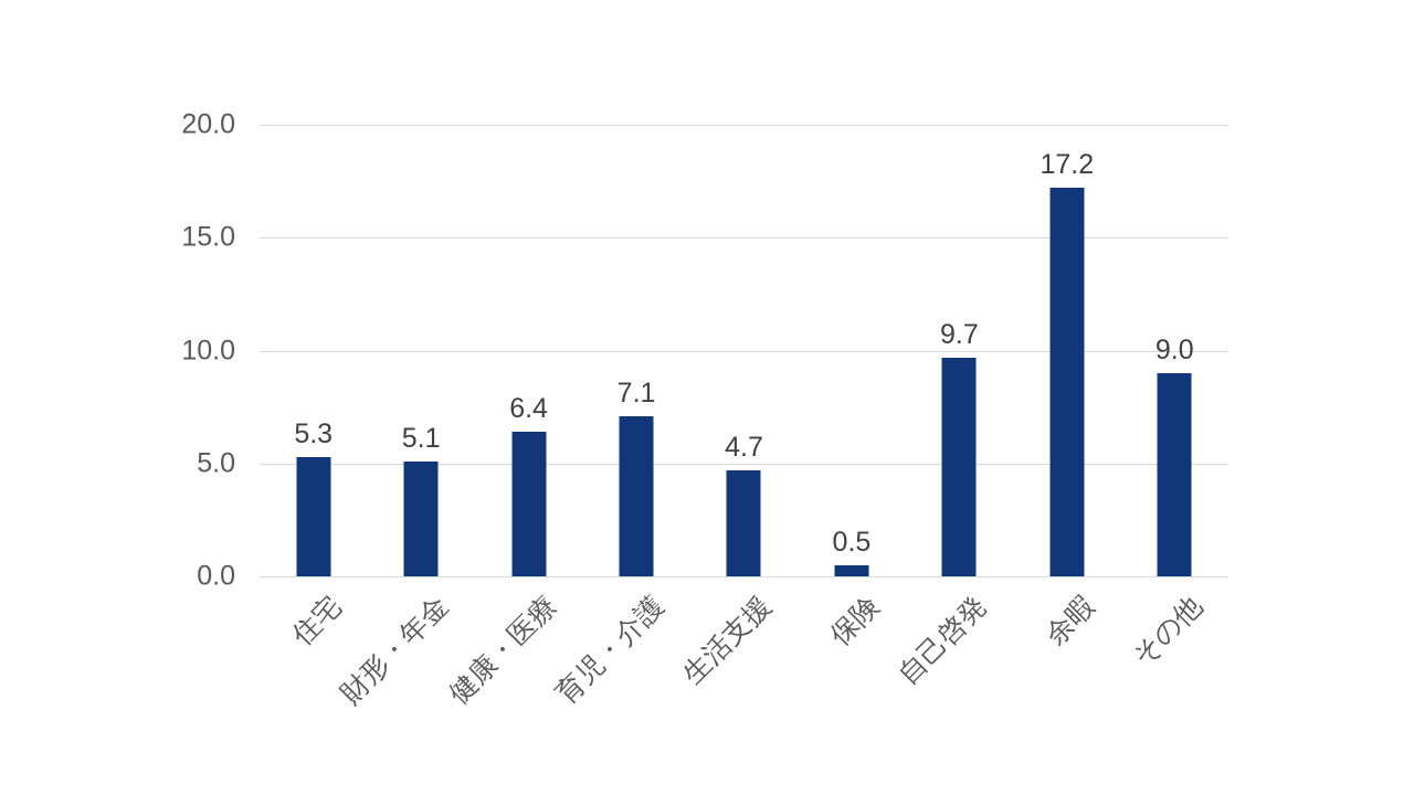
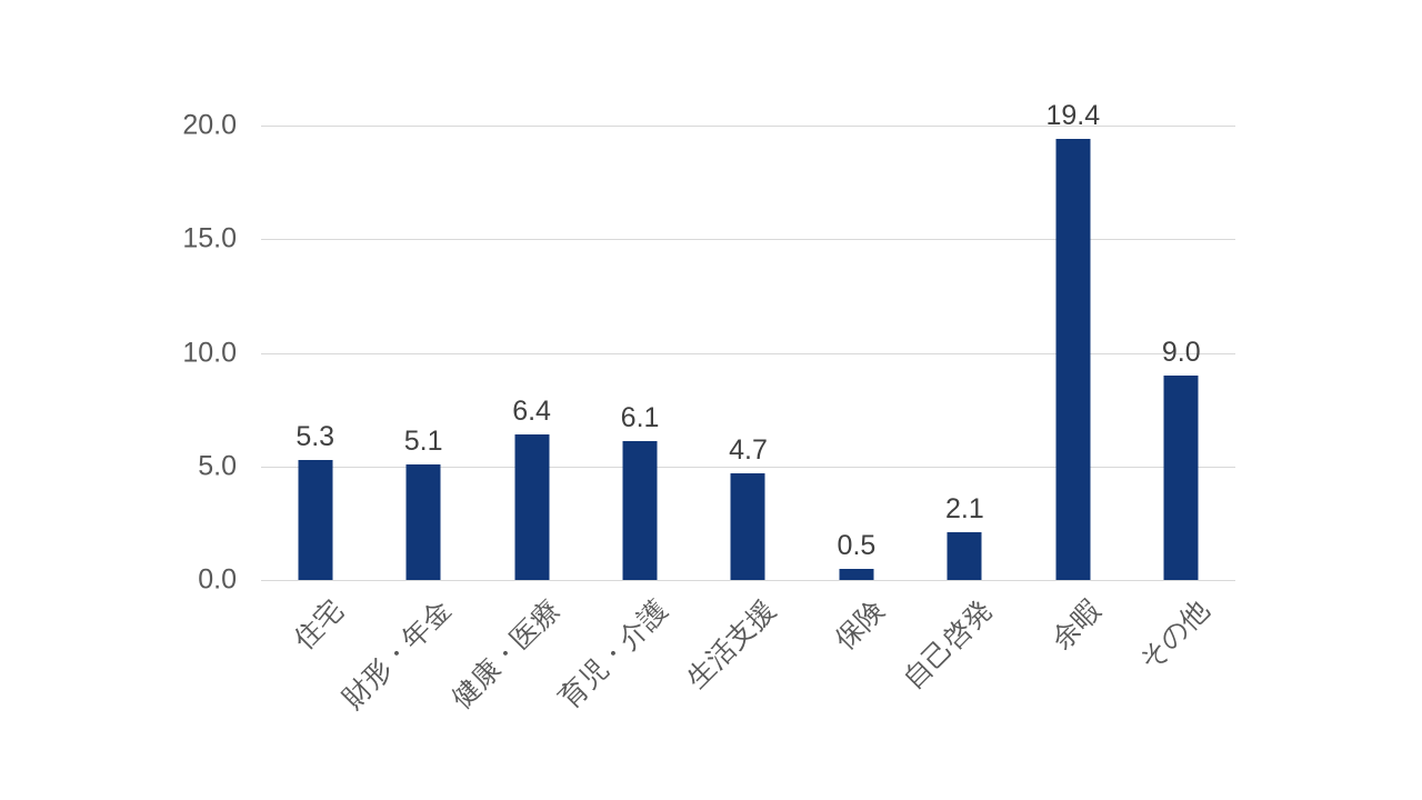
育児・介護: 7.1 -> 6.1
自己啓発: 9.7 -> 2.1
余暇: 17.2 -> 19.4
